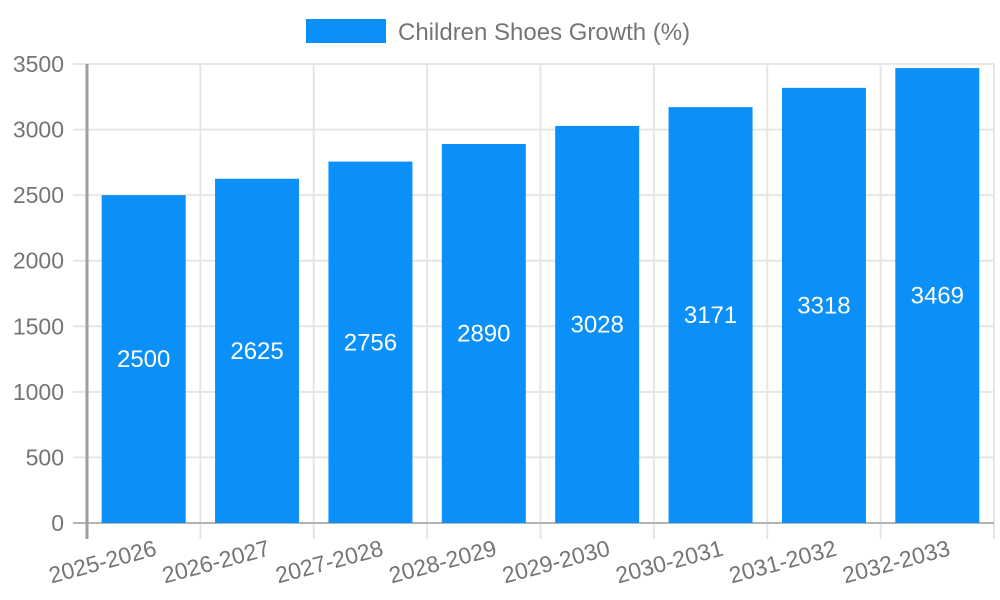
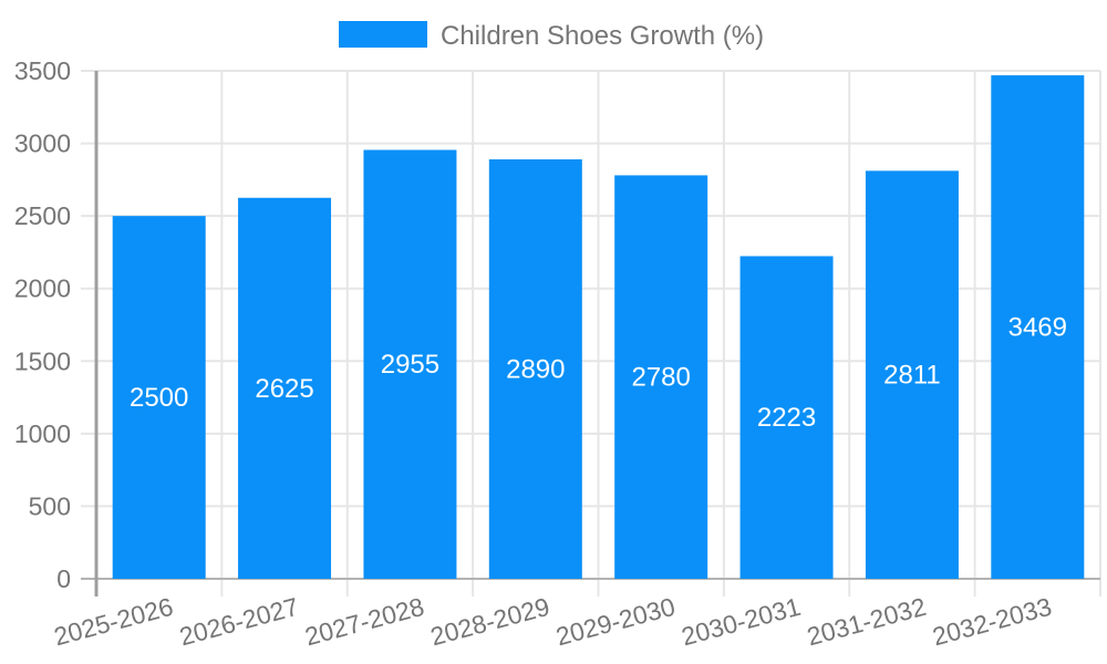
2027-2028: 2756 -> 2955
2029-2030: 3028 -> 2780
2030-2031: 3171 -> 2223
2031-2032: 3318 -> 2811
